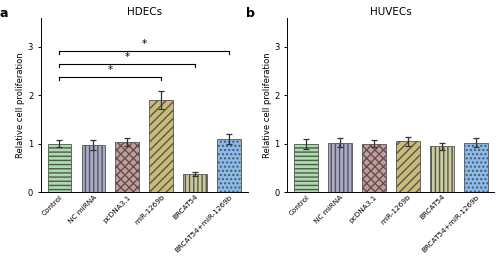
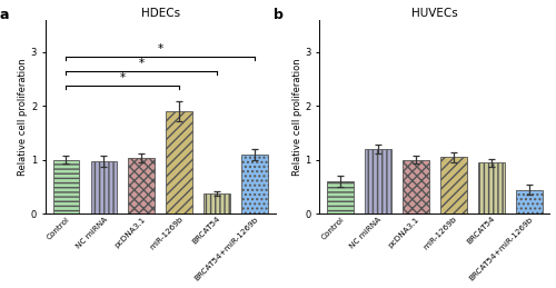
HUVECs/Control: 1.00 -> 0.60
HUVECs/NC miRNA: 1.02 -> 1.20
HUVECs/BRCAT54+miR-1269b: 1.02 -> 0.45
